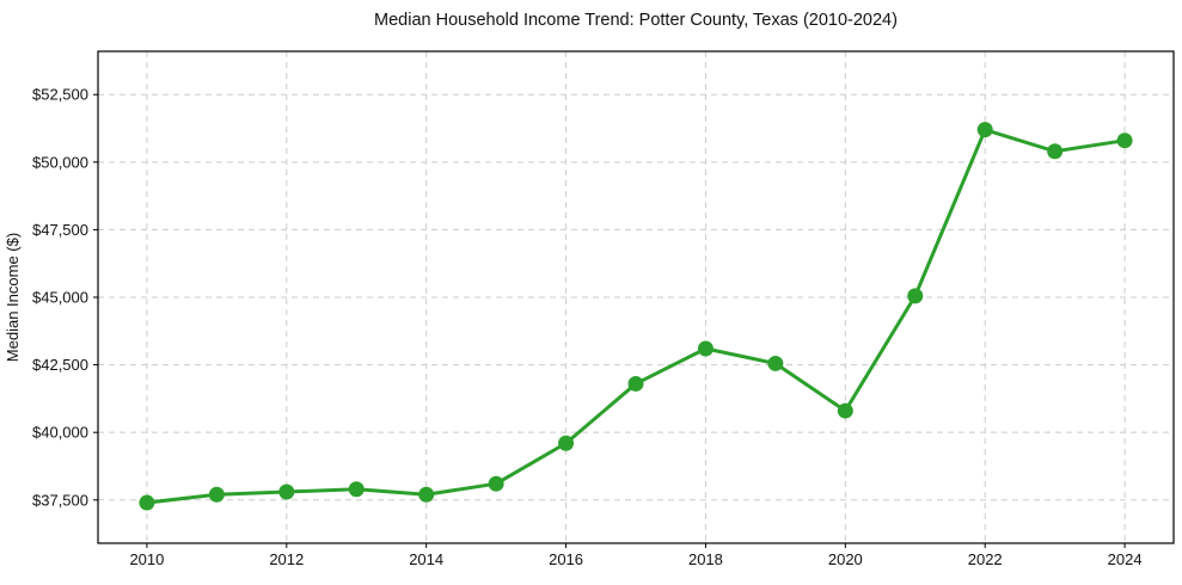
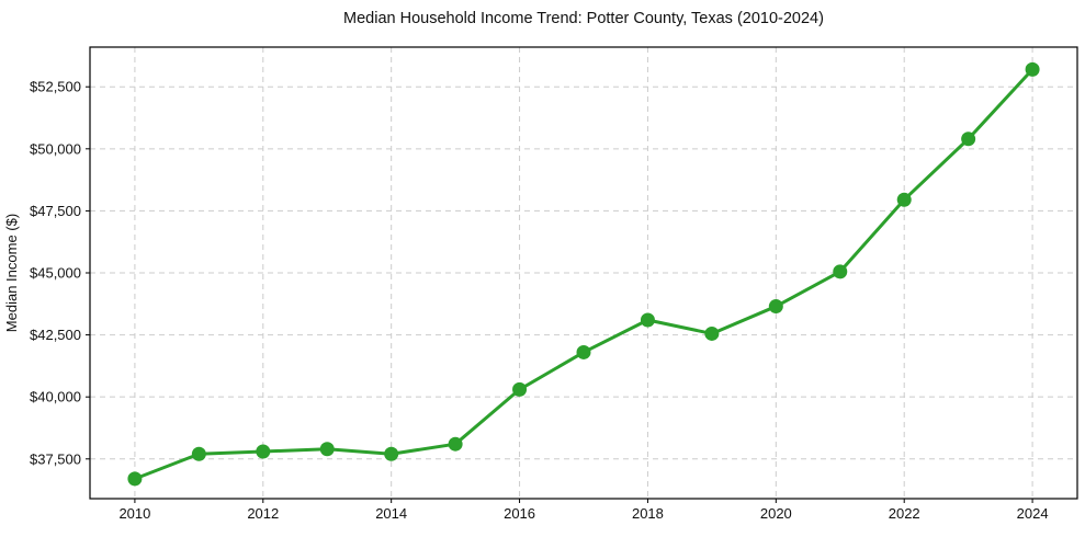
2010: $37400 -> $36700
2016: $39600 -> $40300
2020: $40800 -> $43600
2022: $51200 -> $48000
2024: $50800 -> $53200
